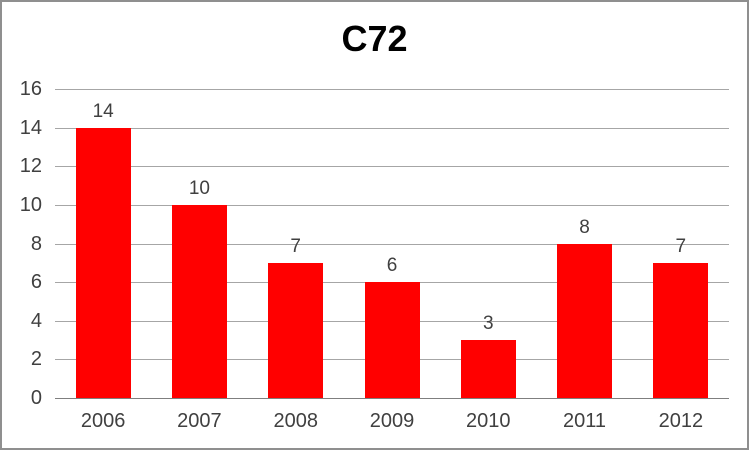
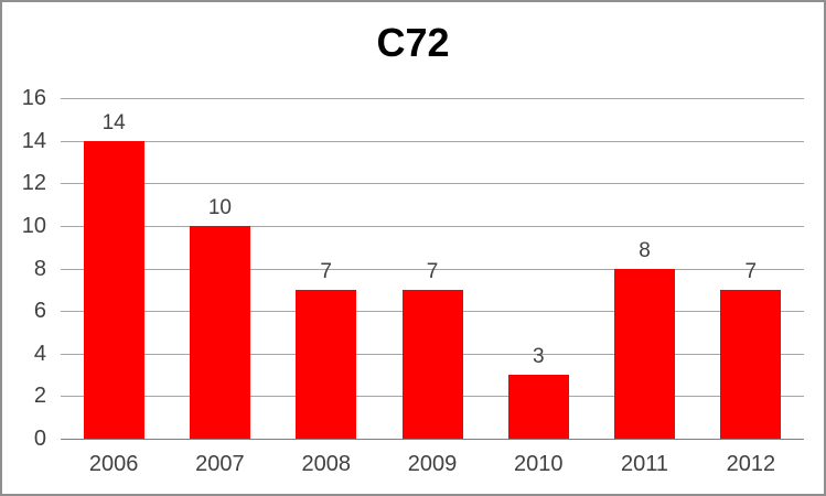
2009: 6 -> 7
